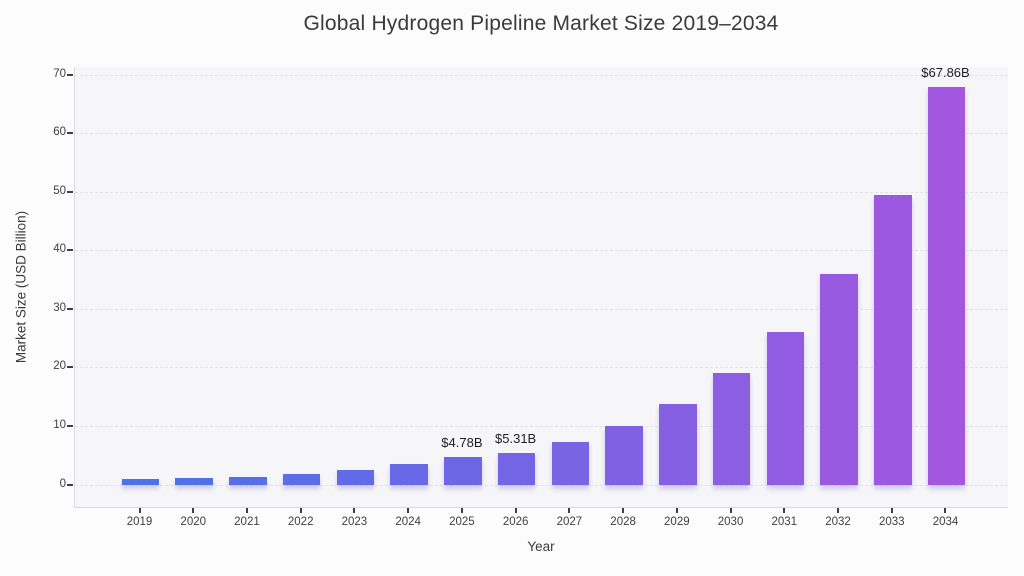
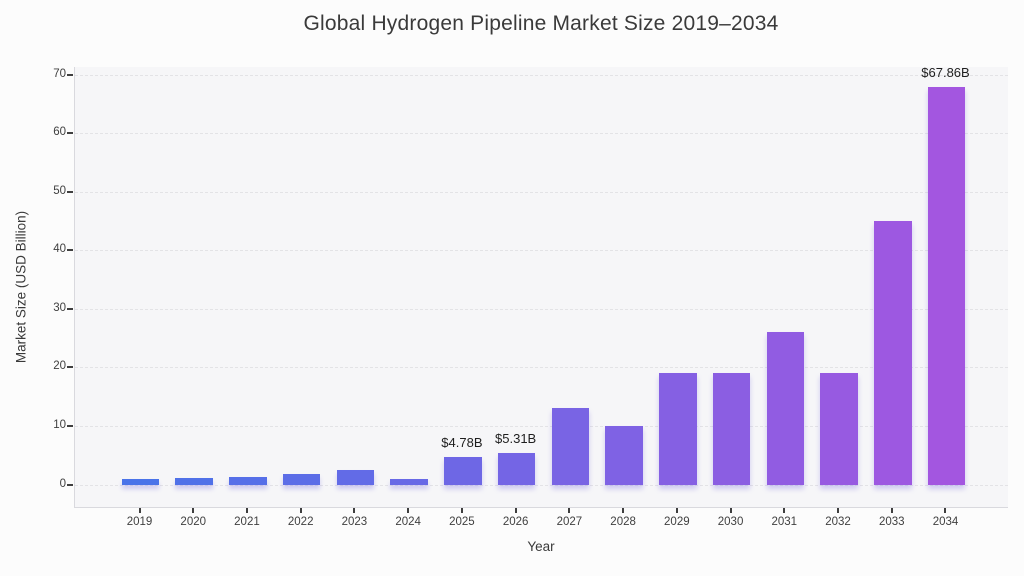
2024: 3 -> 1
2027: 7 -> 13
2029: 14 -> 19
2032: 36 -> 19
2033: 49 -> 45
